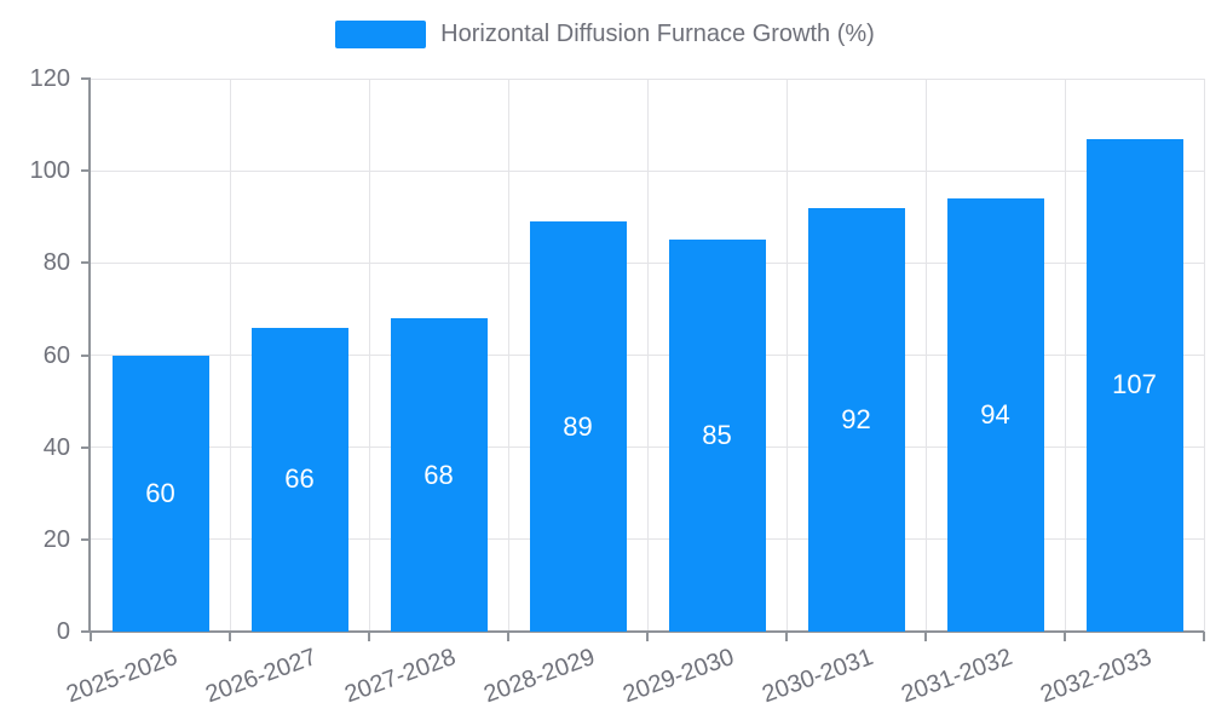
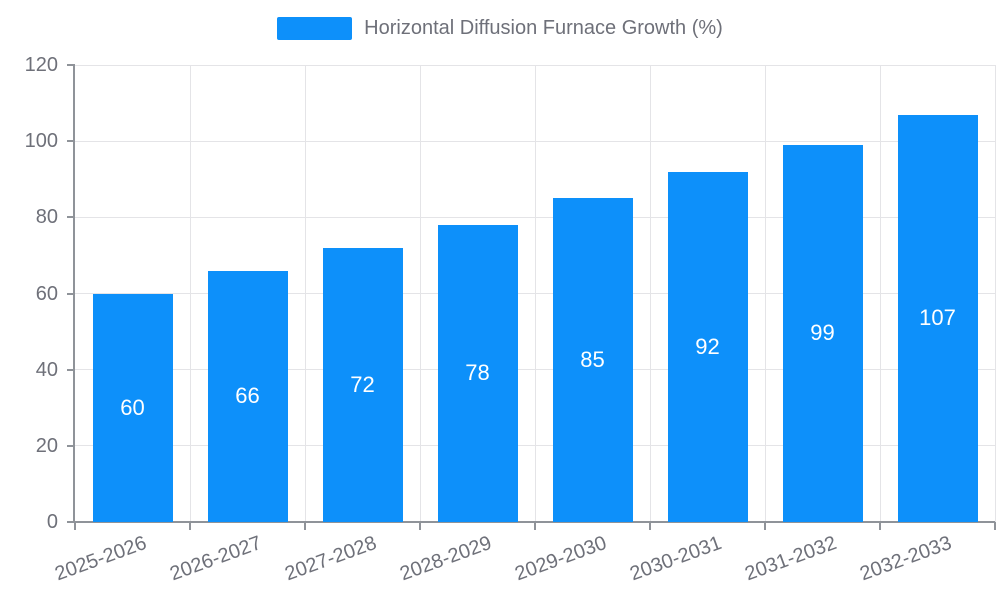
2027-2028: 68 -> 72
2028-2029: 89 -> 78
2031-2032: 94 -> 99
